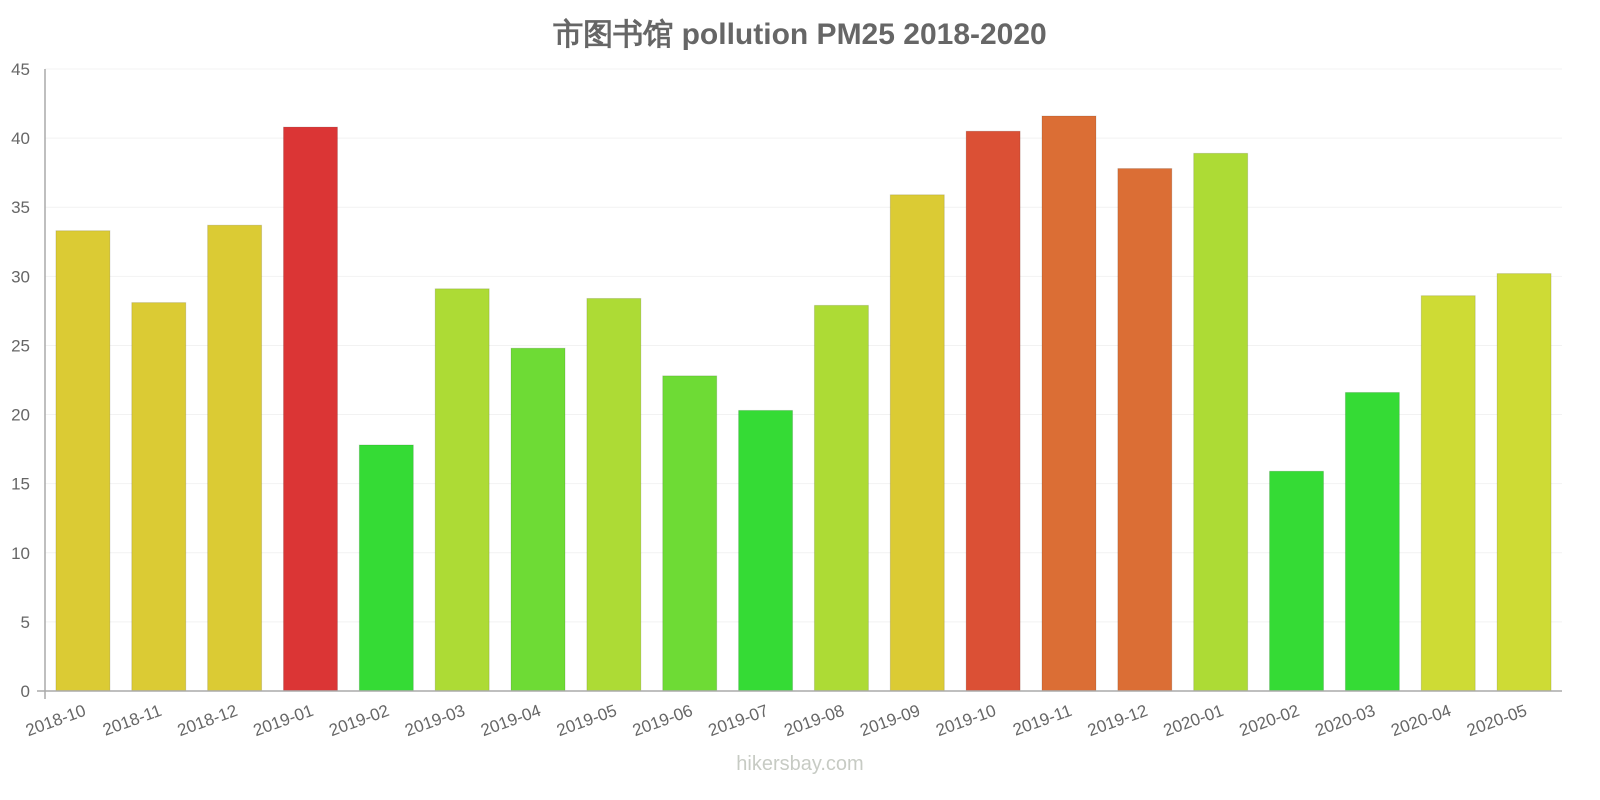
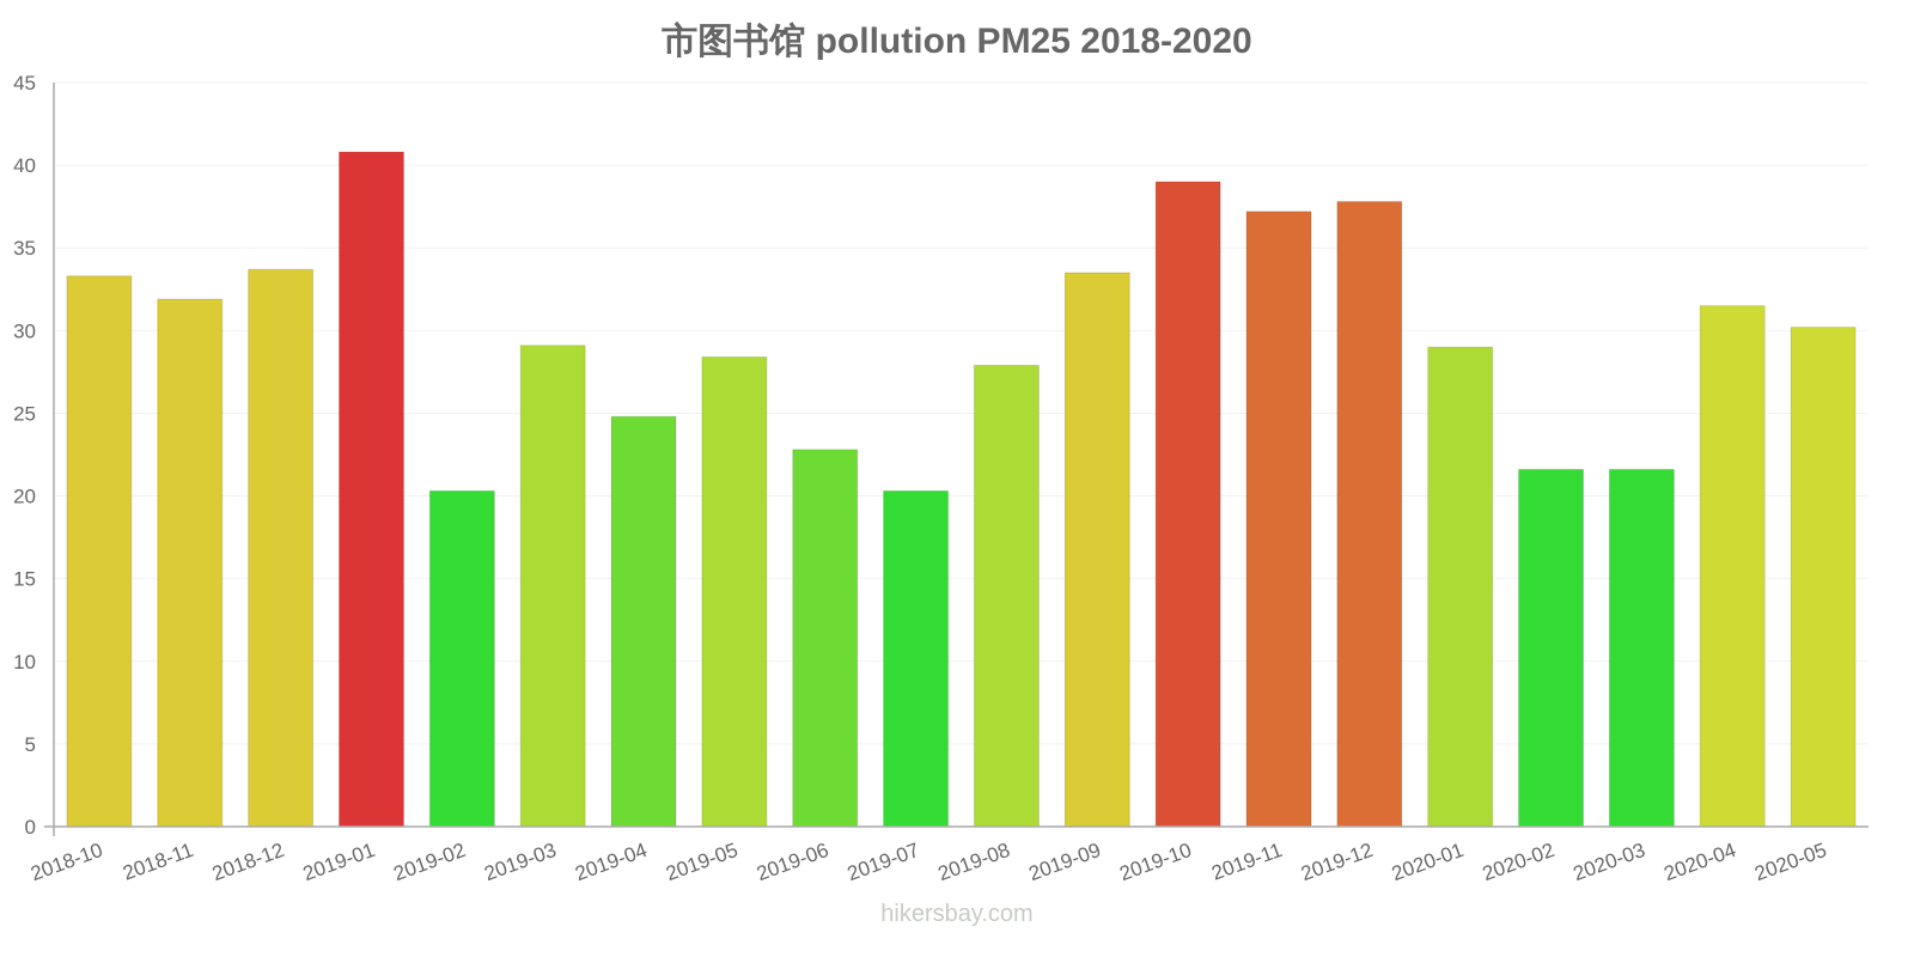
2018-11: 28.1 -> 31.9
2019-02: 17.8 -> 20.3
2019-09: 35.9 -> 33.5
2019-10: 40.5 -> 39.0
2019-11: 41.6 -> 37.2
2020-01: 38.9 -> 29.0
2020-02: 15.9 -> 21.6
2020-04: 28.6 -> 31.5
